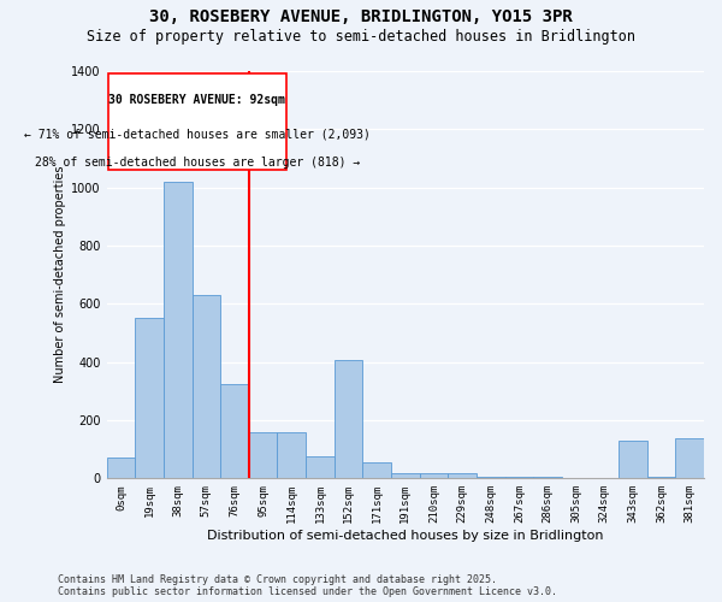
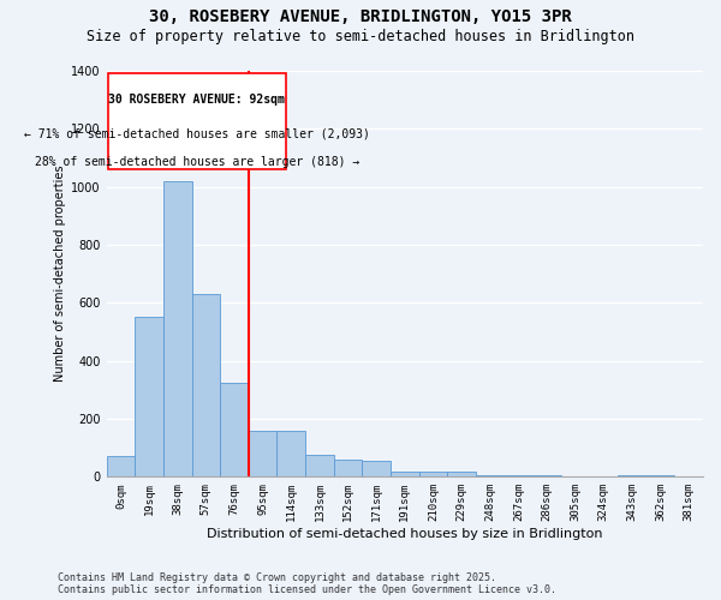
152sqm: 405 -> 60
343sqm: 130 -> 5
381sqm: 140 -> 2
